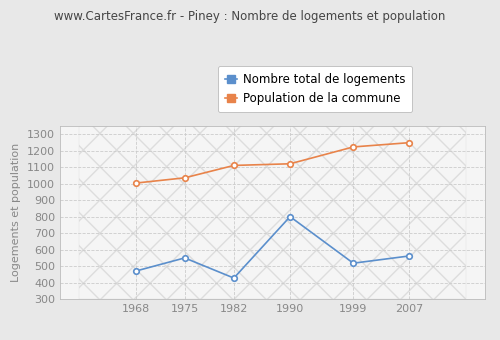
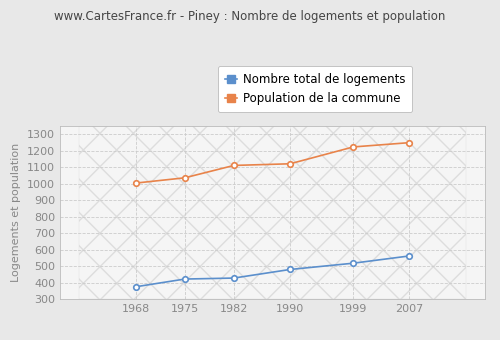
Nombre total de logements/1968: 470 -> 380
Nombre total de logements/1975: 550 -> 420
Nombre total de logements/1990: 800 -> 480
